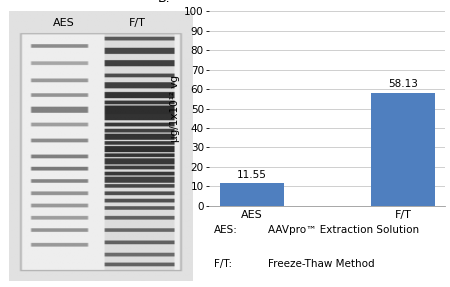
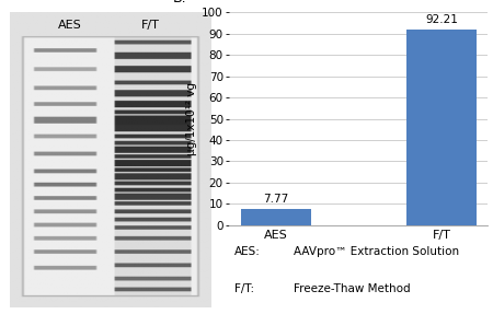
AES: 11.55 -> 7.77
F/T: 58.13 -> 92.21
